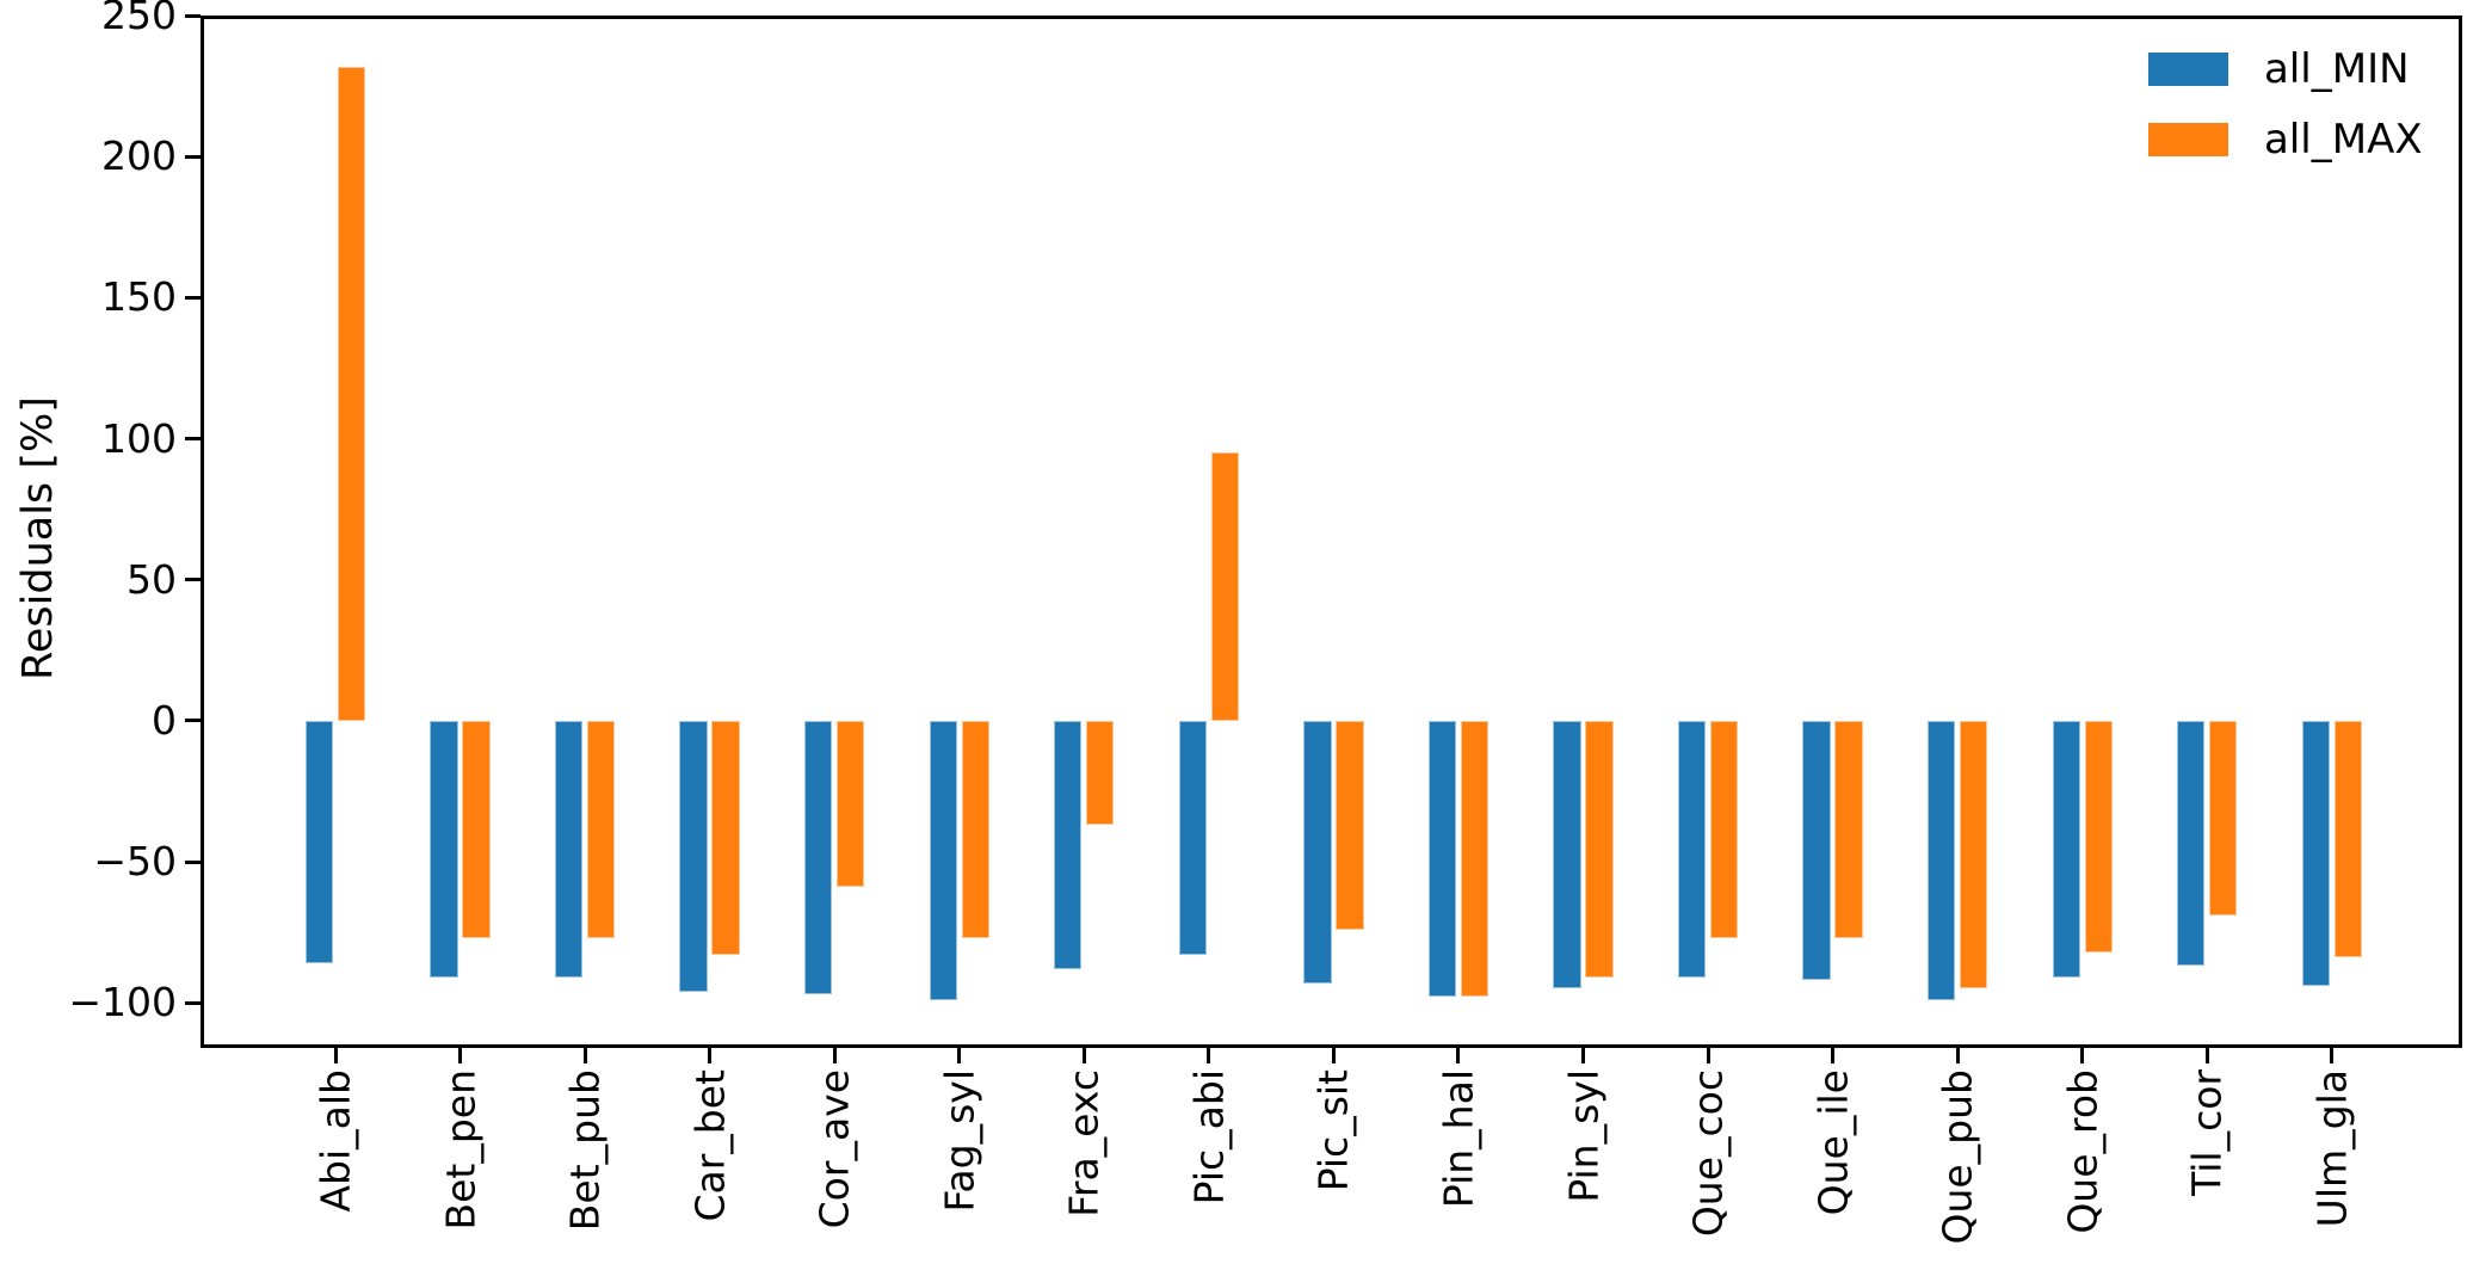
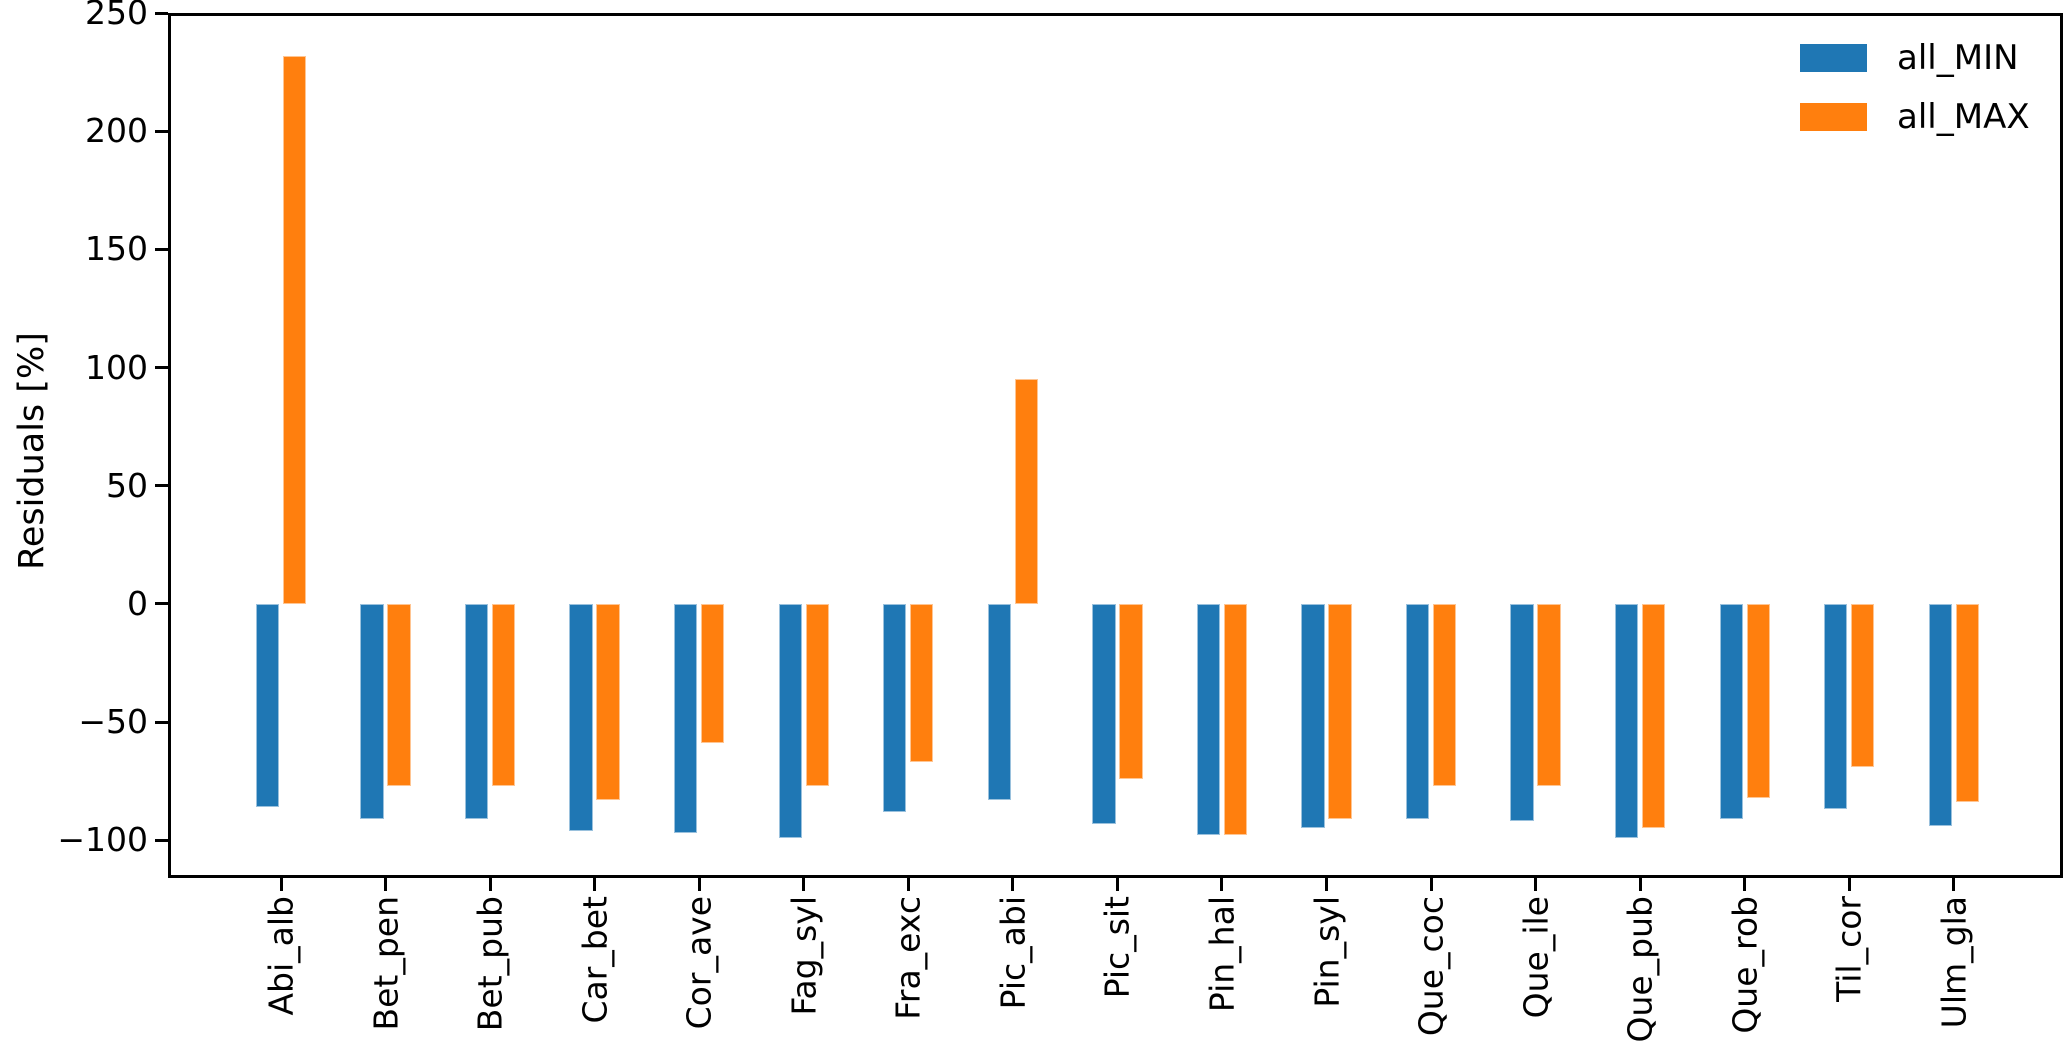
all_MAX/Fra_exc: -37 -> -67
